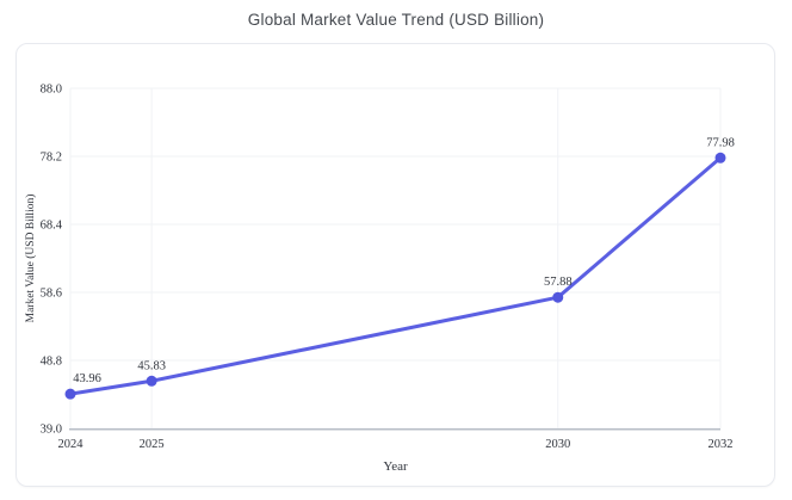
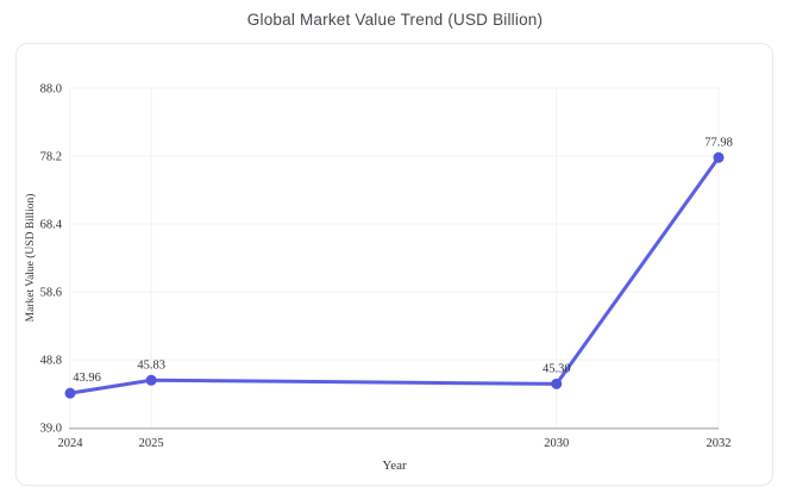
2030: 57.88 -> 45.30
